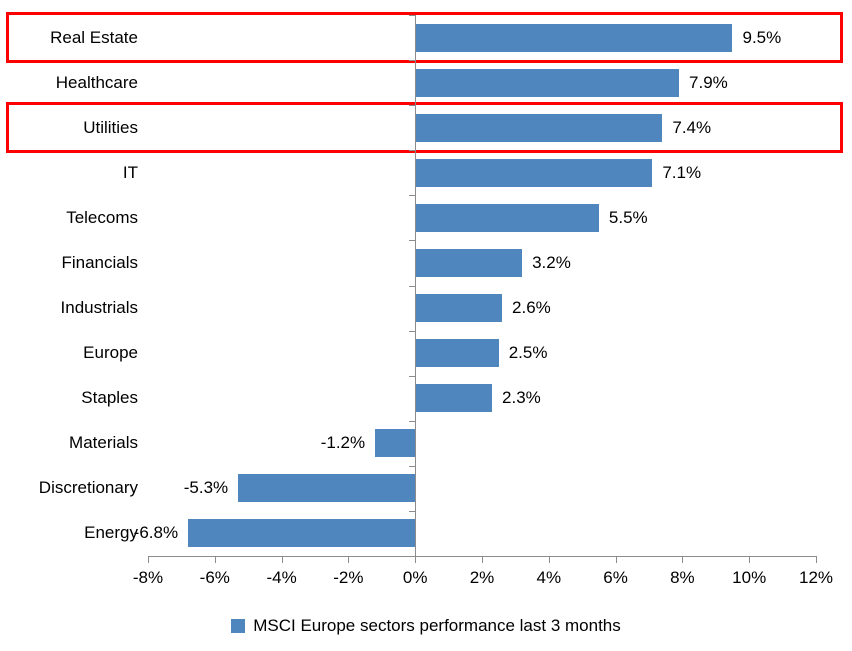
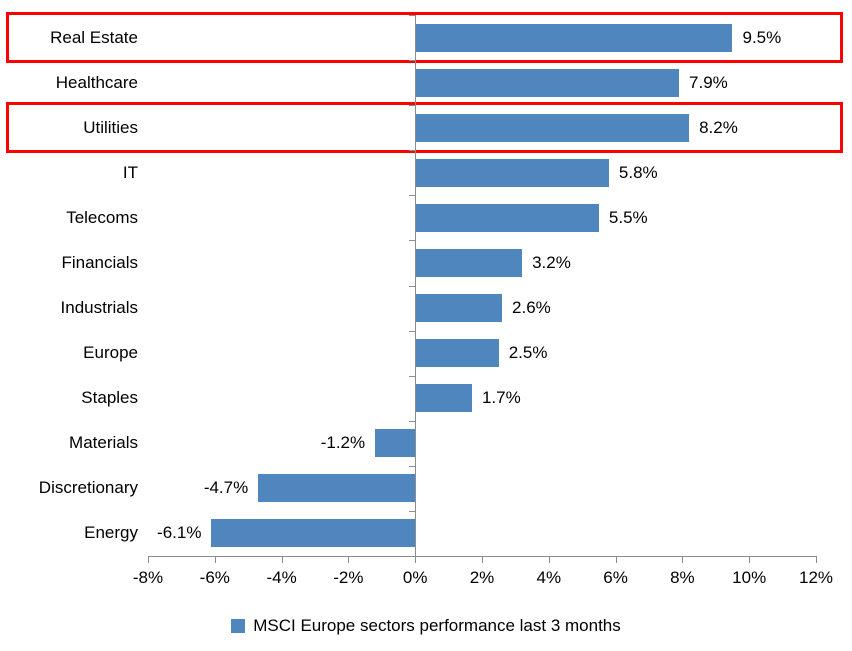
Utilities: 7.4% -> 8.2%
IT: 7.1% -> 5.8%
Staples: 2.3% -> 1.7%
Discretionary: -5.3% -> -4.7%
Energy: -6.8% -> -6.1%
